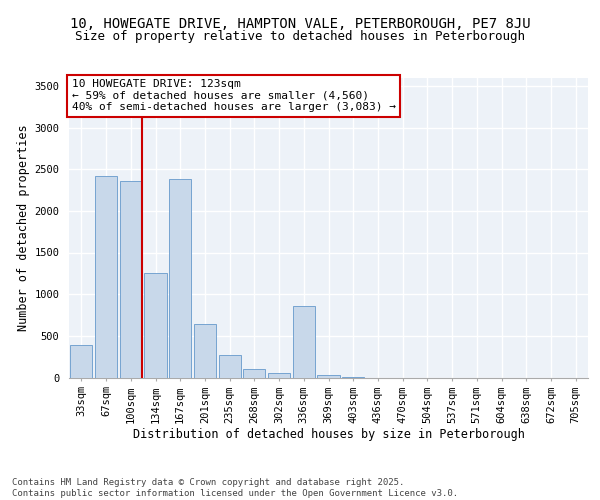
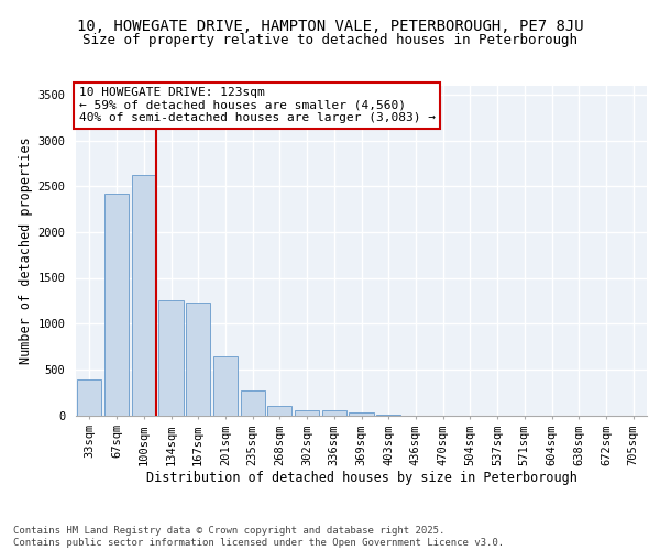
100sqm: 2360 -> 2620
167sqm: 2380 -> 1230
336sqm: 860 -> 50
